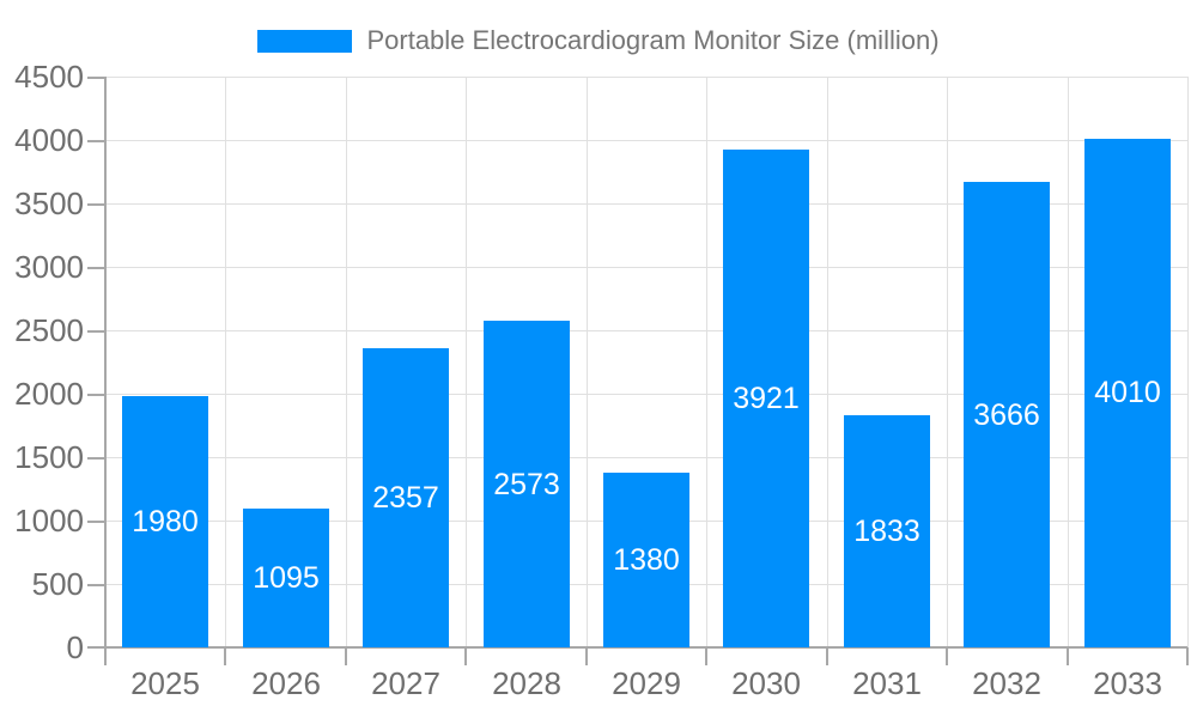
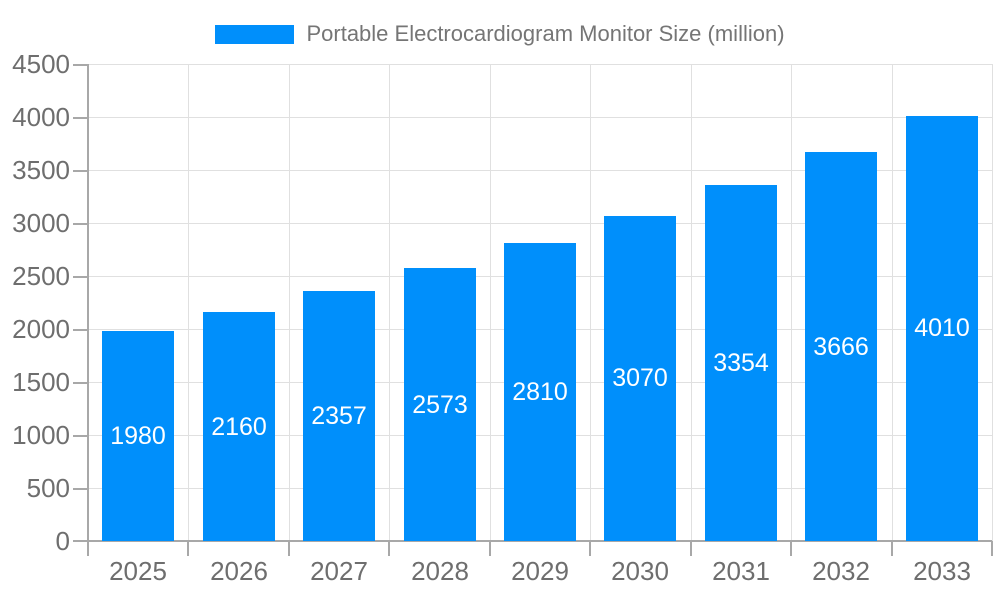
2026: 1095 -> 2160
2029: 1380 -> 2810
2030: 3921 -> 3070
2031: 1833 -> 3354
